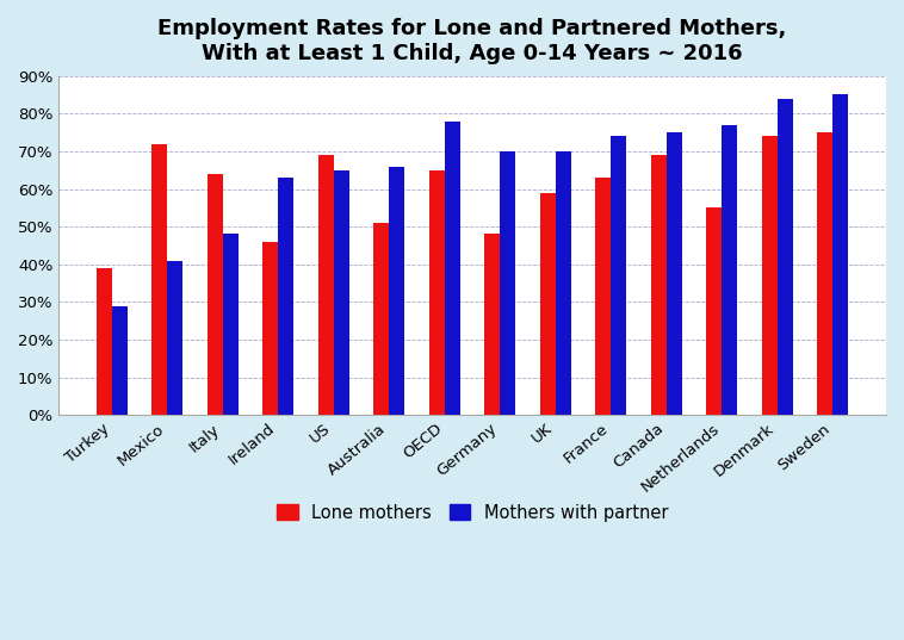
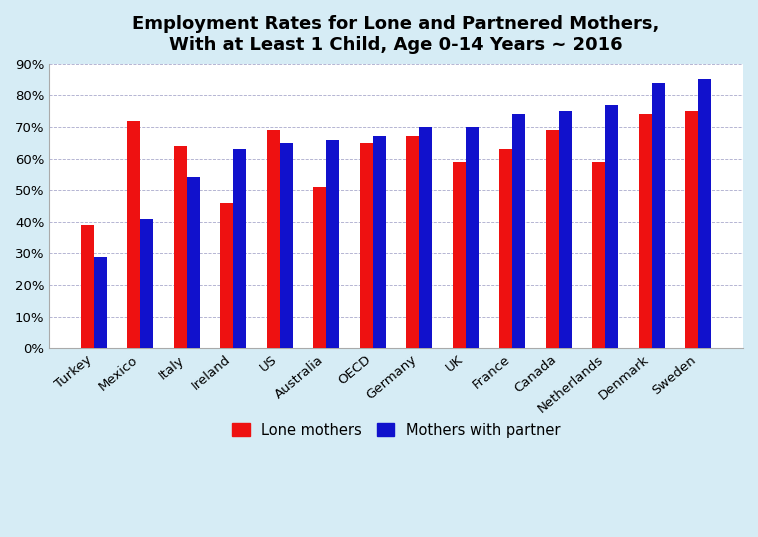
Mothers with partner/Italy: 48% -> 54%
Mothers with partner/OECD: 78% -> 67%
Lone mothers/Germany: 48% -> 67%
Lone mothers/Netherlands: 55% -> 59%
